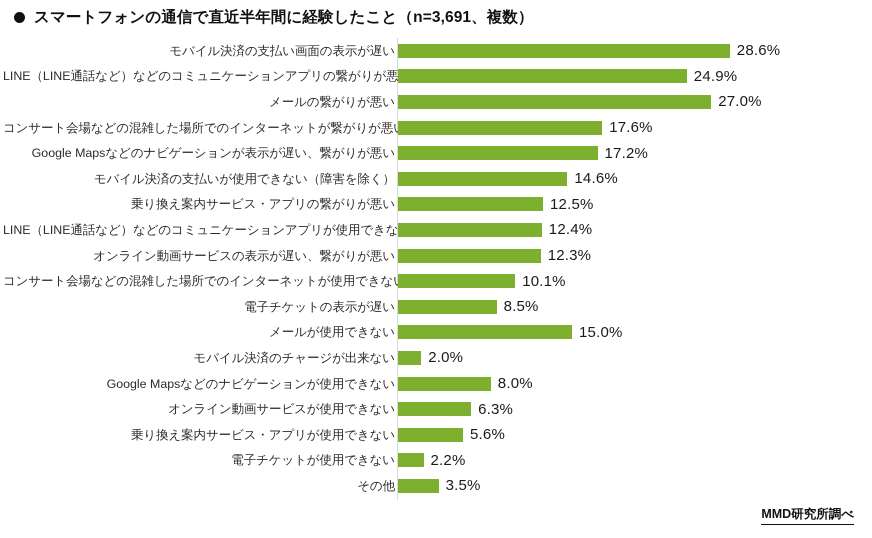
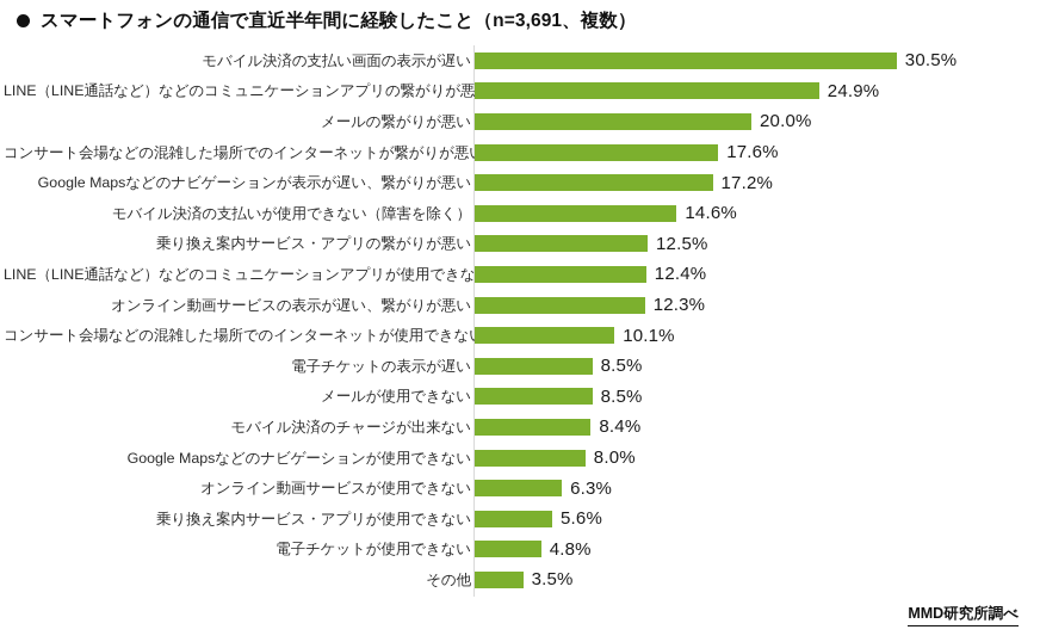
モバイル決済の支払い画面の表示が遅い: 28.6% -> 30.5%
メールの繋がりが悪い: 27.0% -> 20.0%
メールが使用できない: 15.0% -> 8.5%
モバイル決済のチャージが出来ない: 2.0% -> 8.4%
電子チケットが使用できない: 2.2% -> 4.8%
